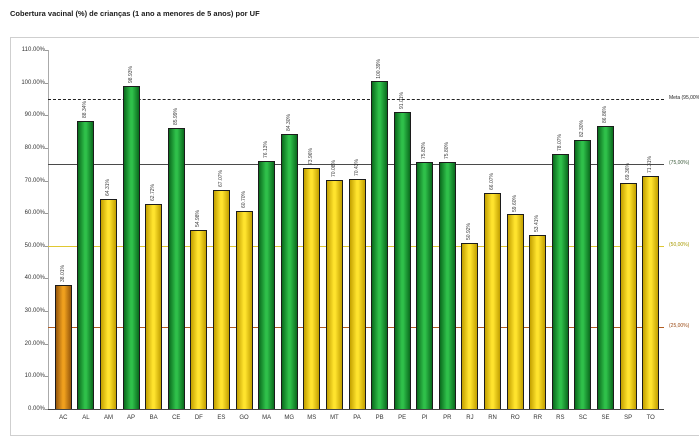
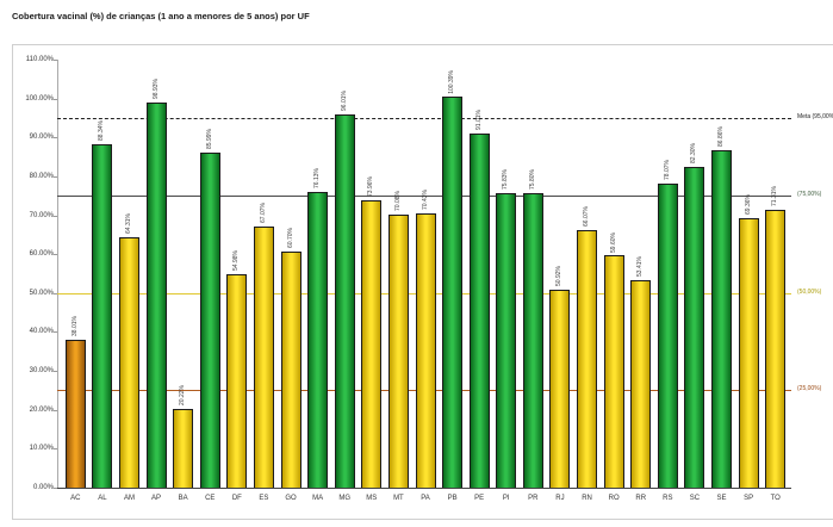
BA: 62.72% -> 20.22%
MG: 84.30% -> 96.01%
